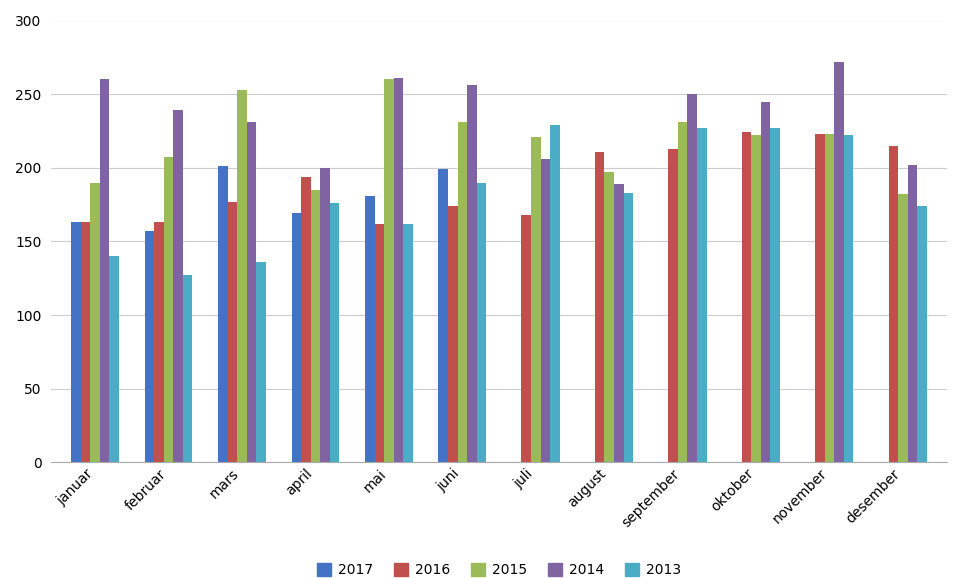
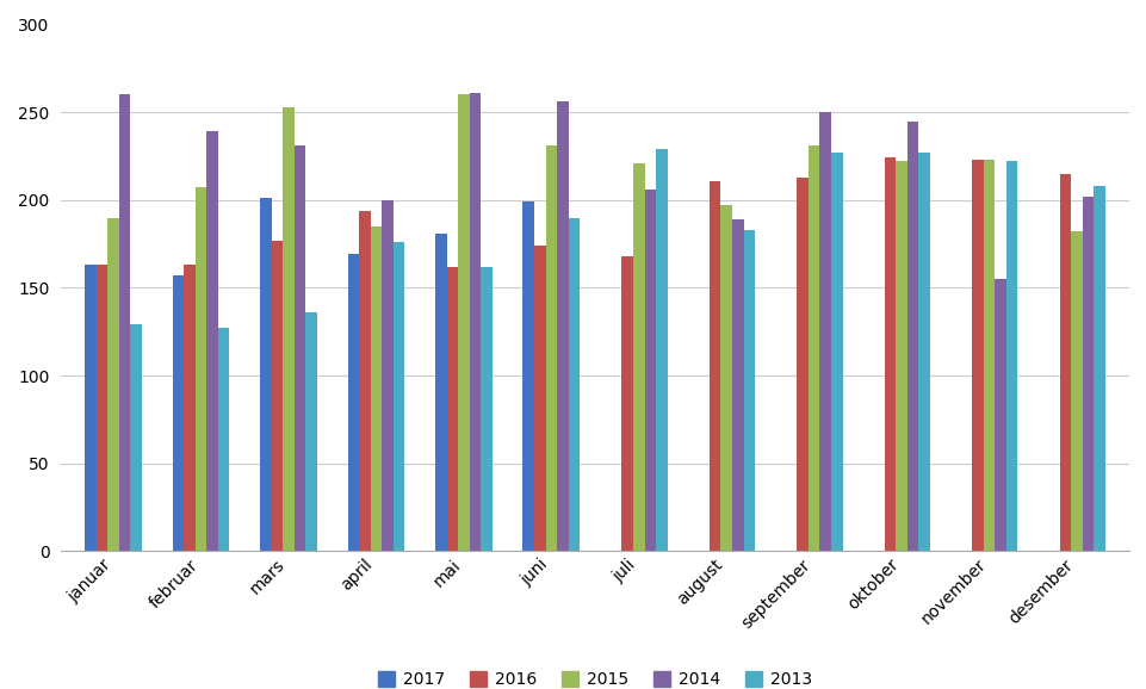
2013/januar: 140 -> 129
2014/november: 272 -> 155
2013/desember: 174 -> 208
